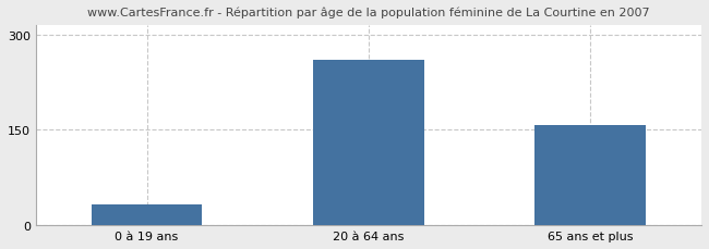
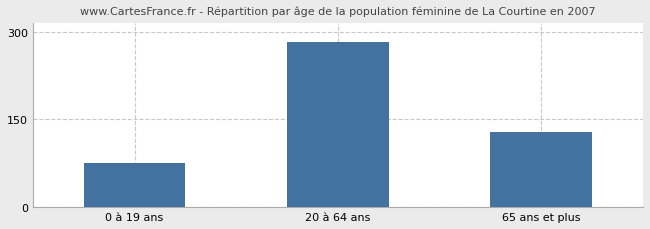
0 à 19 ans: 32 -> 75
20 à 64 ans: 260 -> 283
65 ans et plus: 158 -> 128
